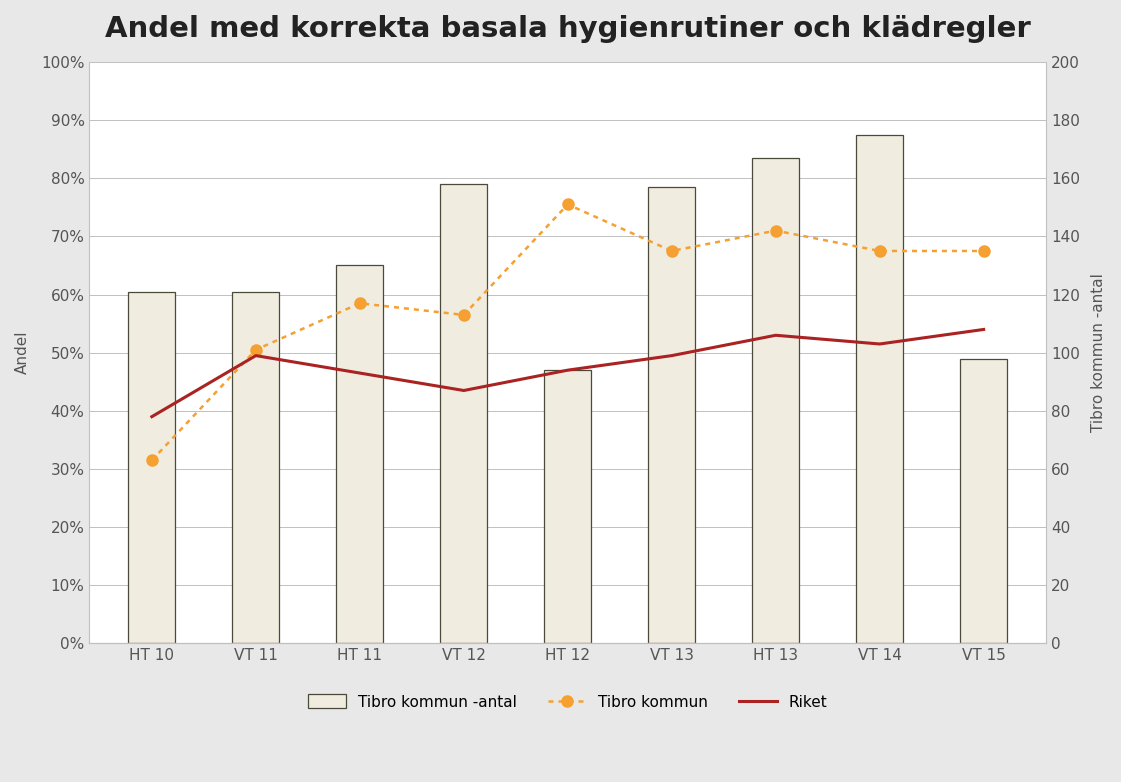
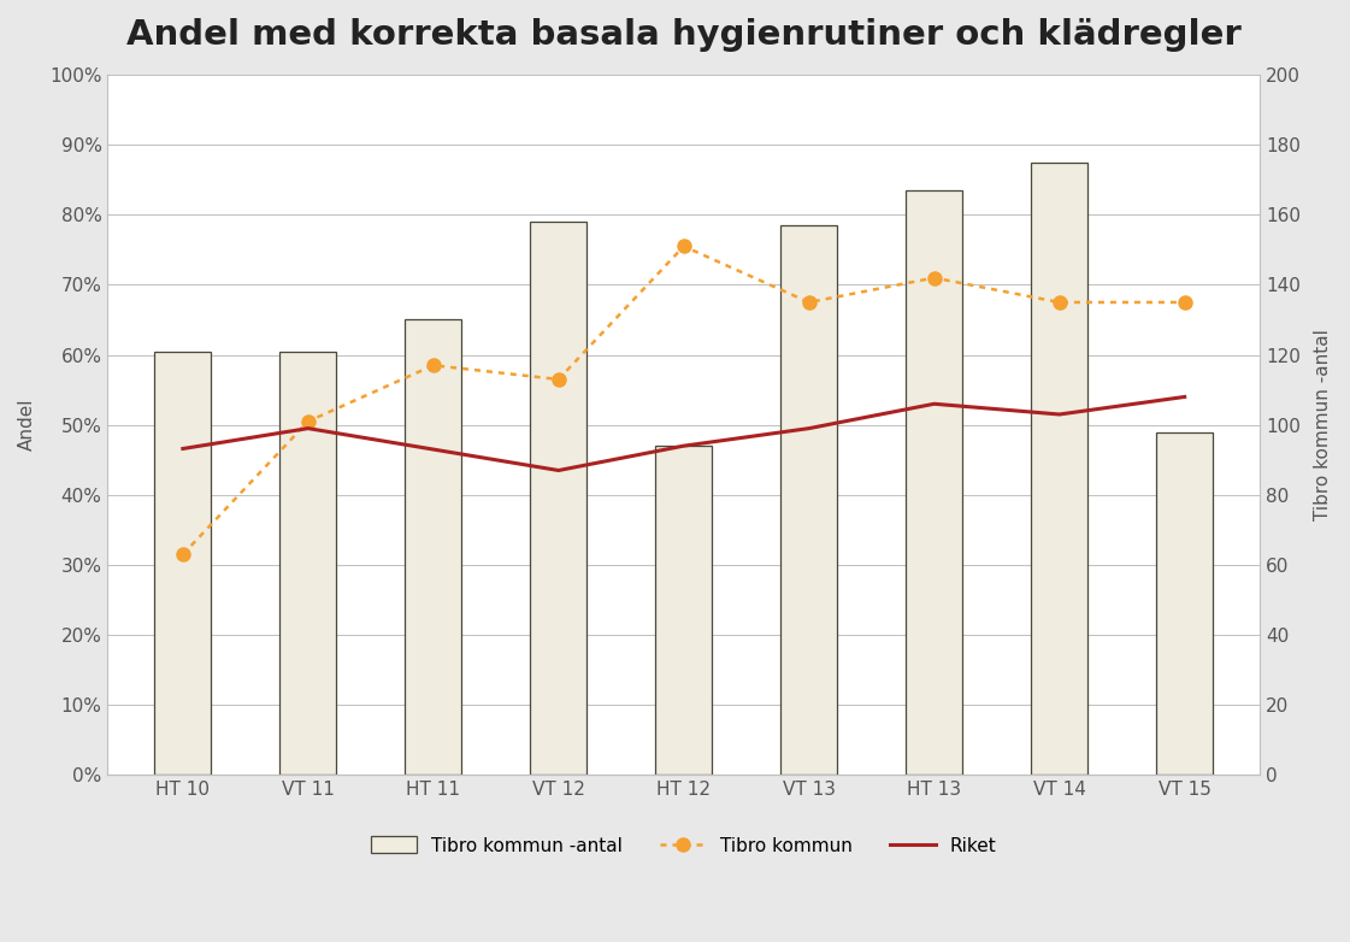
Riket/HT 10: 39.0% -> 46.6%
